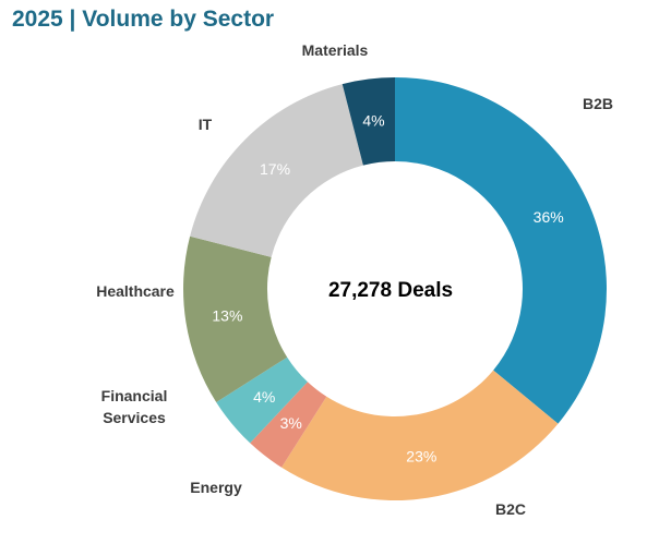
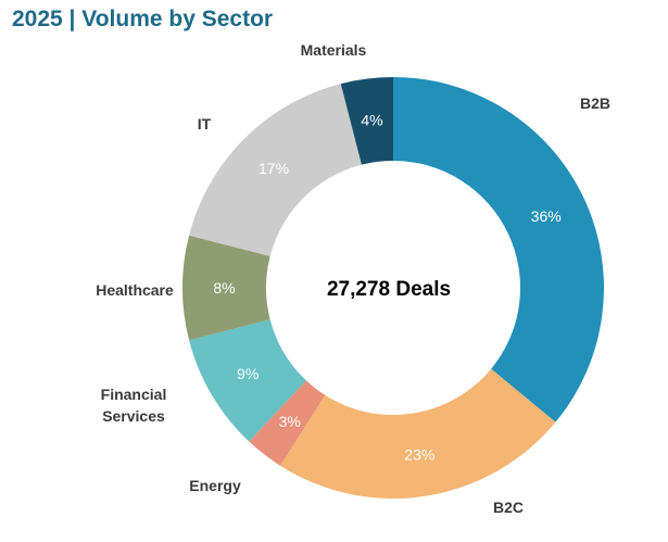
Financial Services: 4% -> 9%
Healthcare: 13% -> 8%
